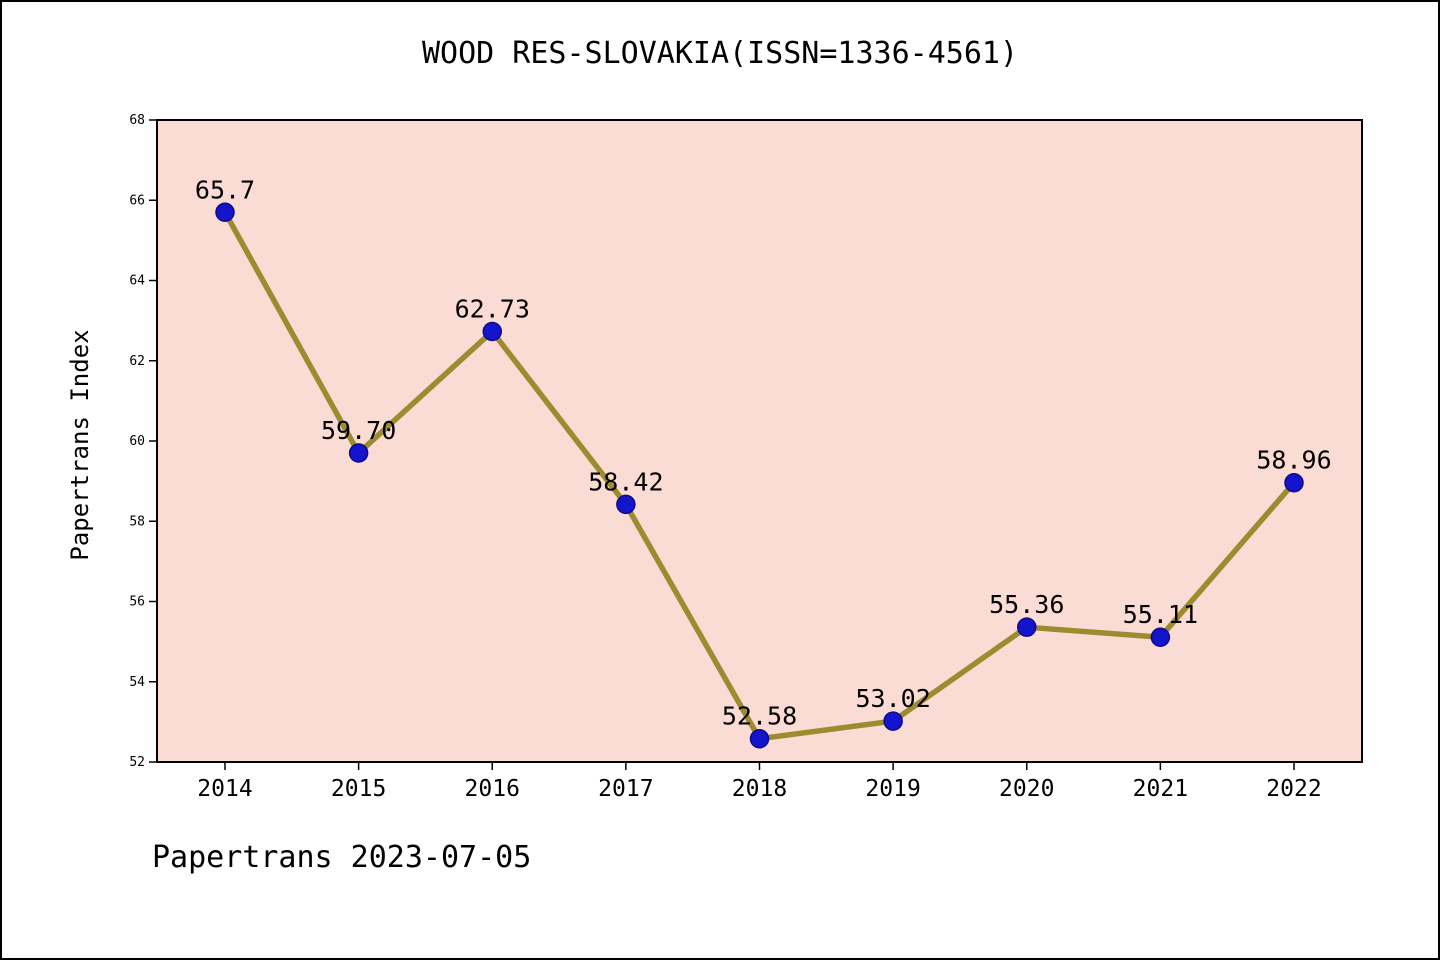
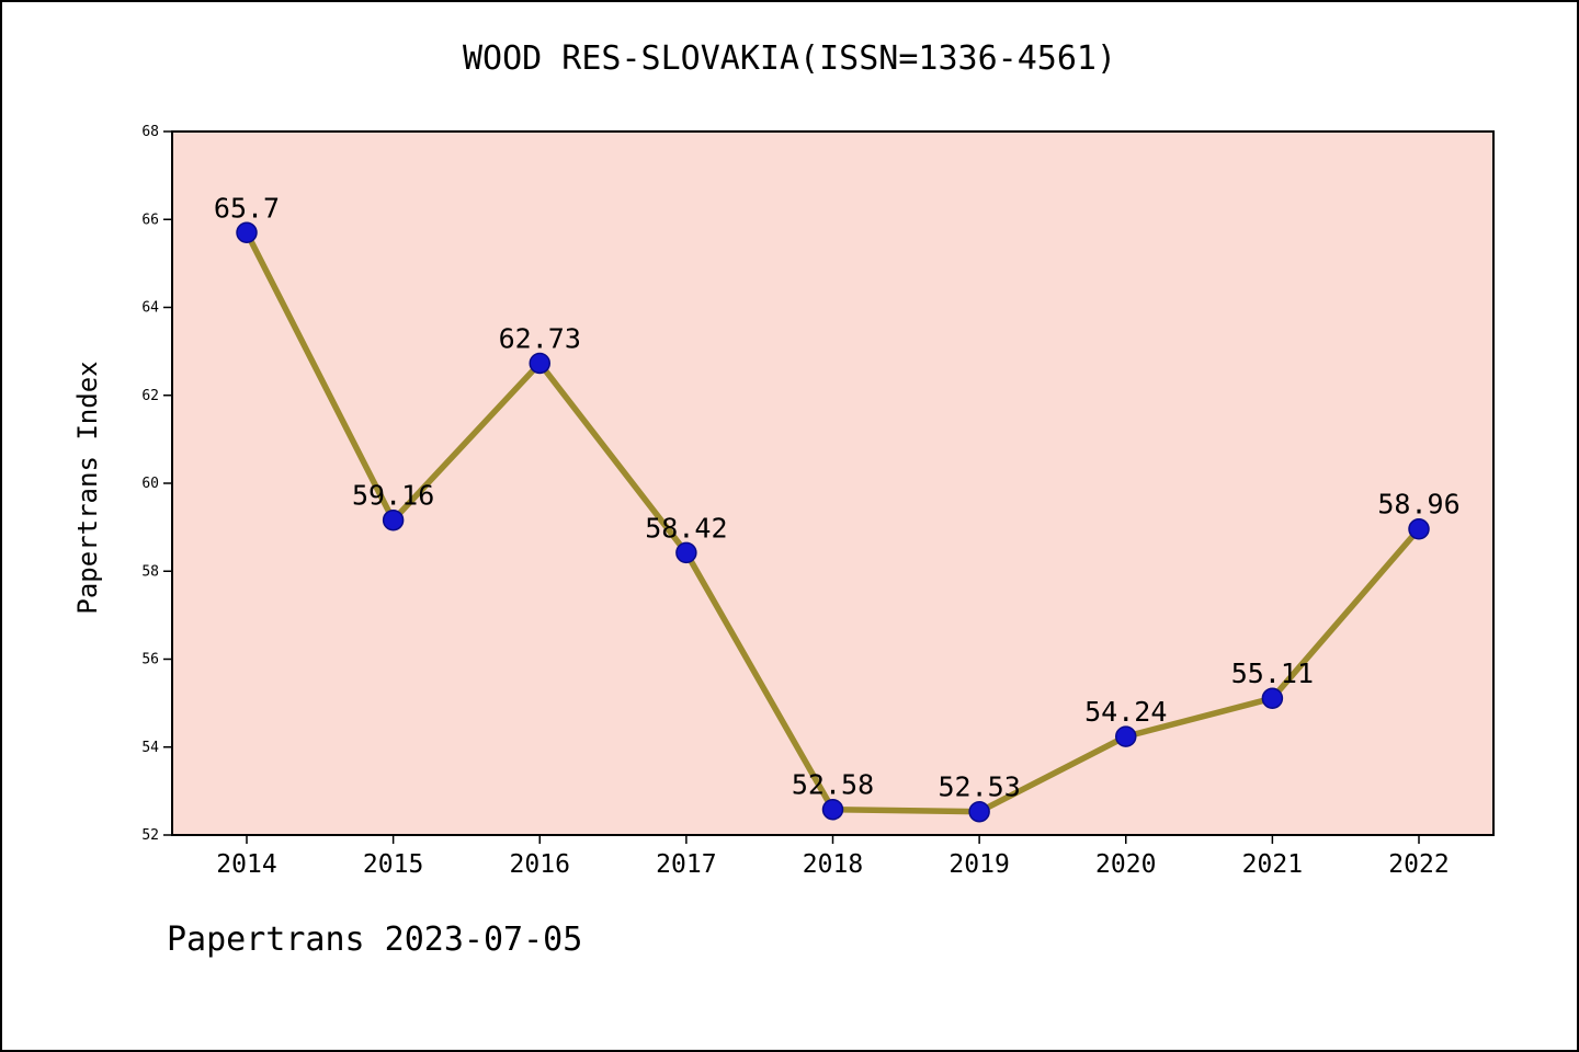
2015: 59.70 -> 59.16
2019: 53.02 -> 52.53
2020: 55.36 -> 54.24
